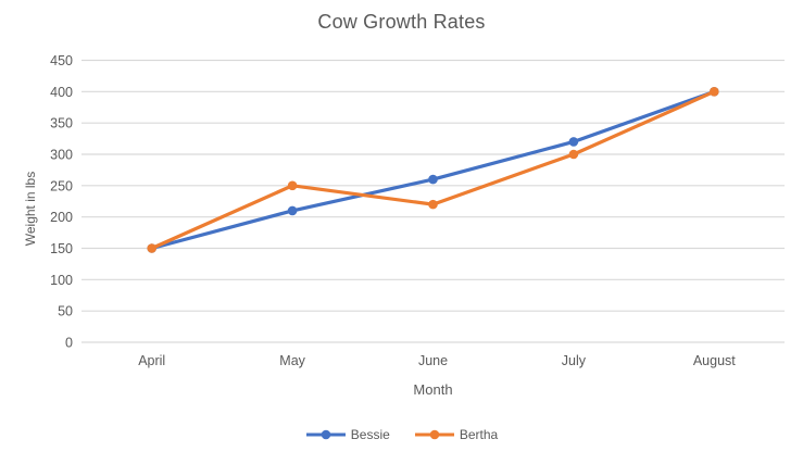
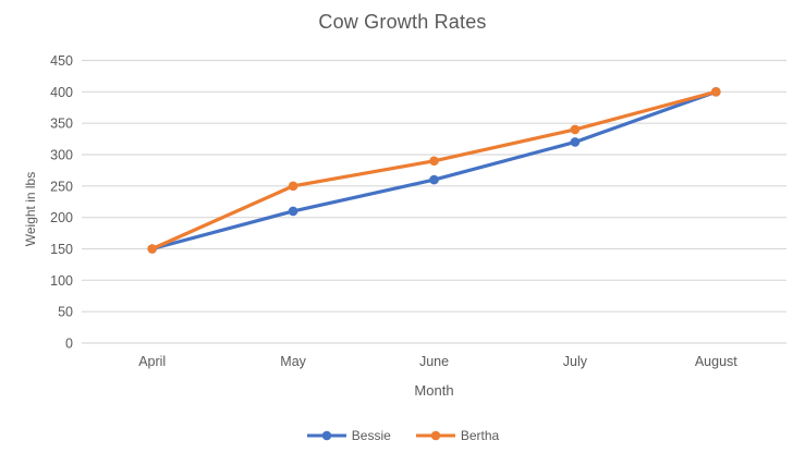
Bertha/June: 220 -> 290
Bertha/July: 300 -> 340
